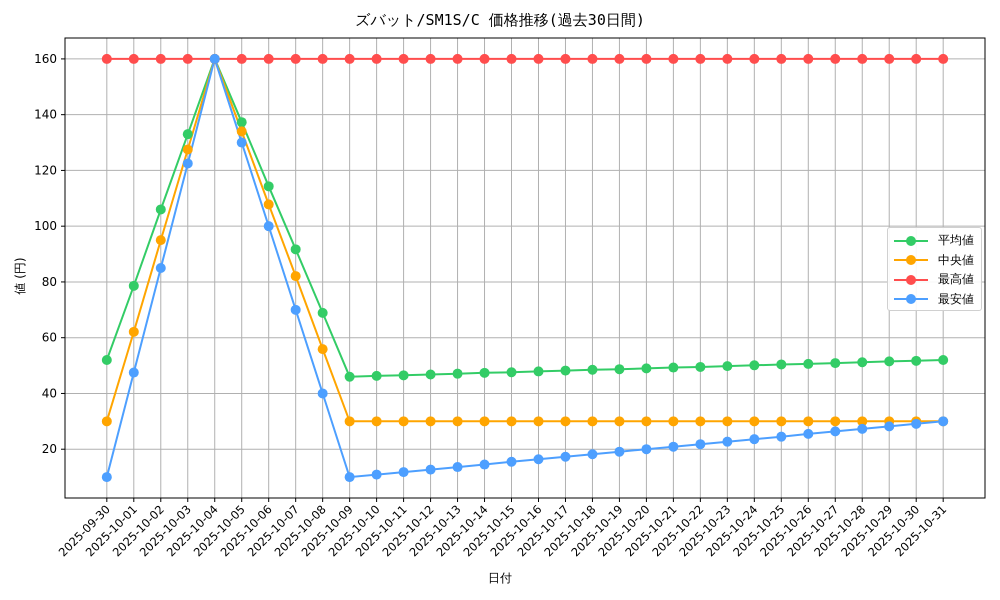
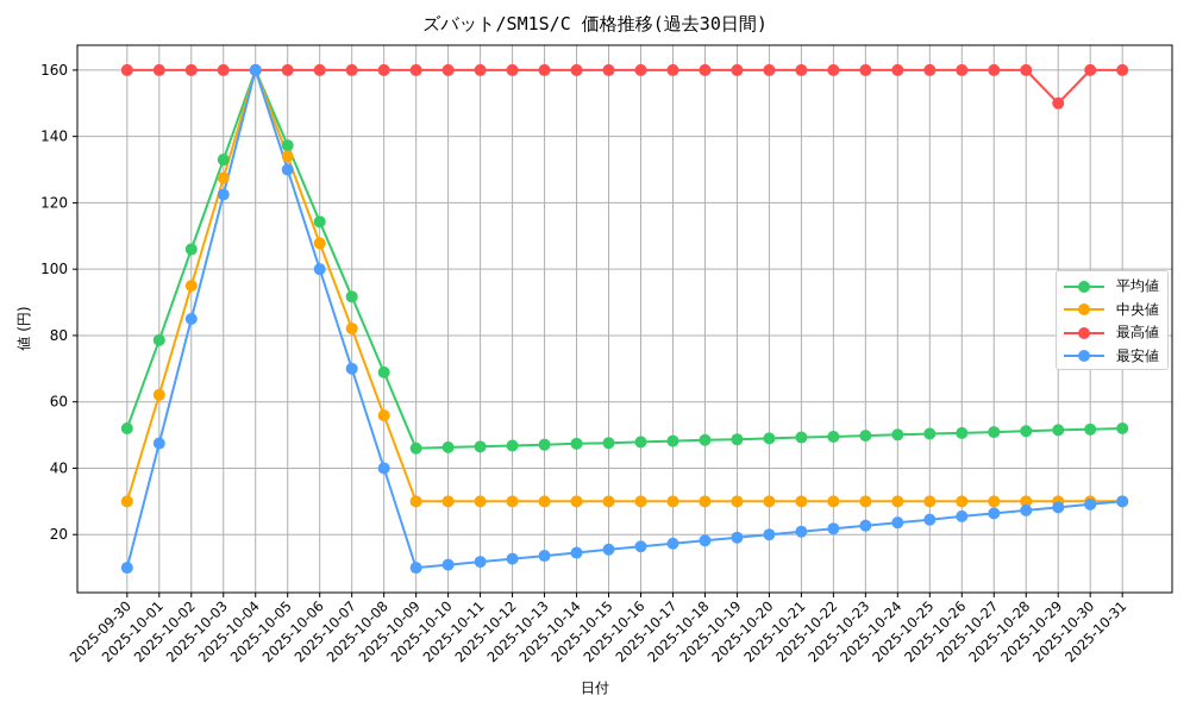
最高値/2025-10-29: 160 -> 150
